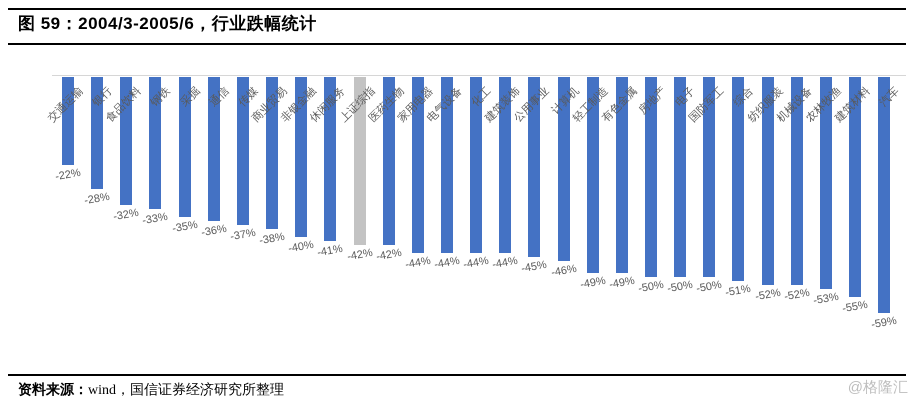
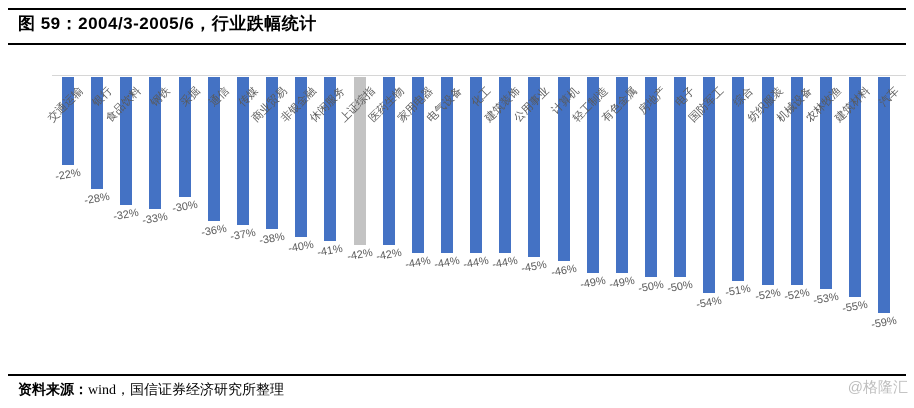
采掘: -35% -> -30%
国防军工: -50% -> -54%
